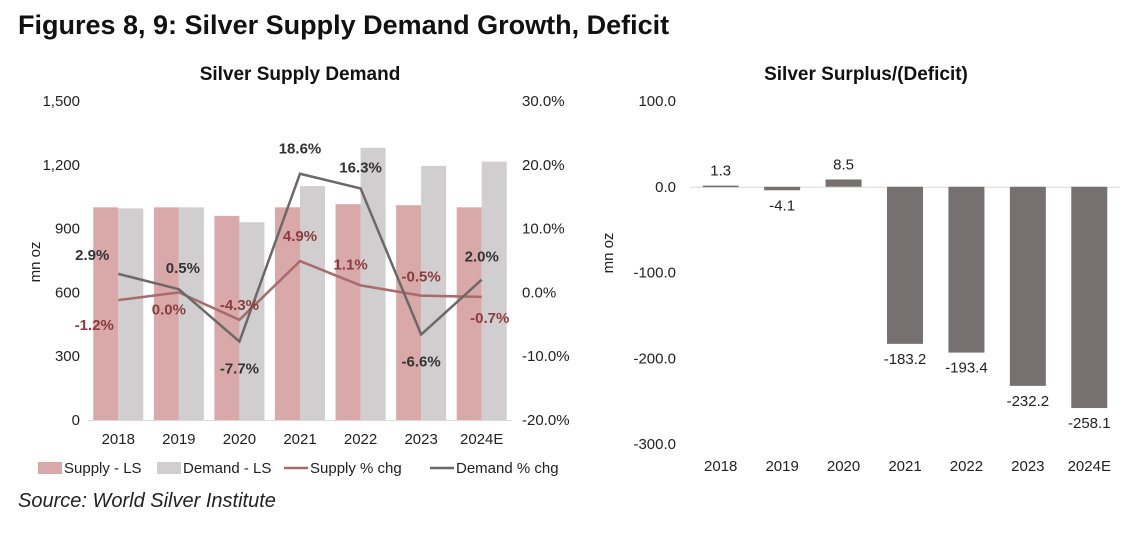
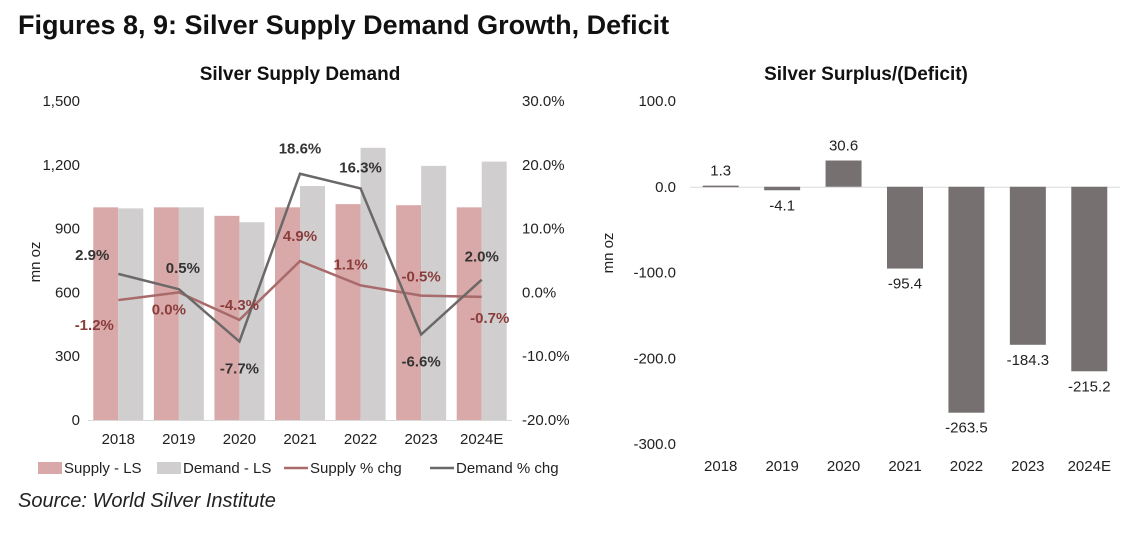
Silver Surplus/(Deficit)/2020: 8.5 -> 30.6
Silver Surplus/(Deficit)/2021: -183.2 -> -95.4
Silver Surplus/(Deficit)/2022: -193.4 -> -263.5
Silver Surplus/(Deficit)/2023: -232.2 -> -184.3
Silver Surplus/(Deficit)/2024E: -258.1 -> -215.2
